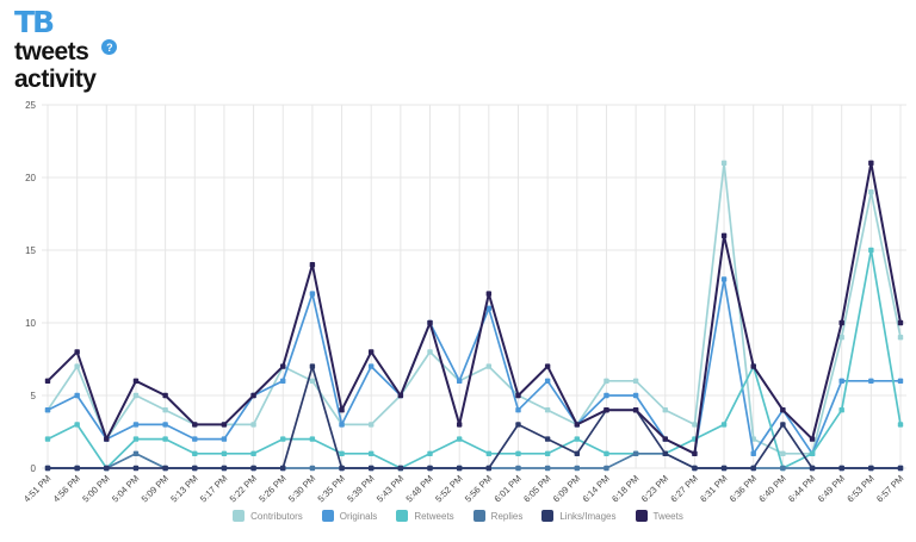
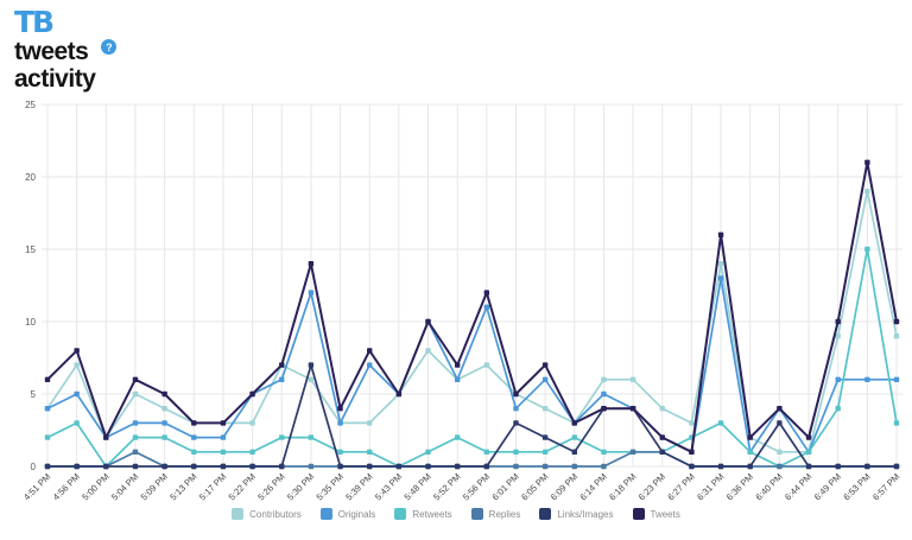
Tweets/5:52 PM: 3 -> 7
Originals/6:18 PM: 5 -> 4
Contributors/6:31 PM: 21 -> 14
Retweets/6:36 PM: 7 -> 1
Tweets/6:36 PM: 7 -> 2
